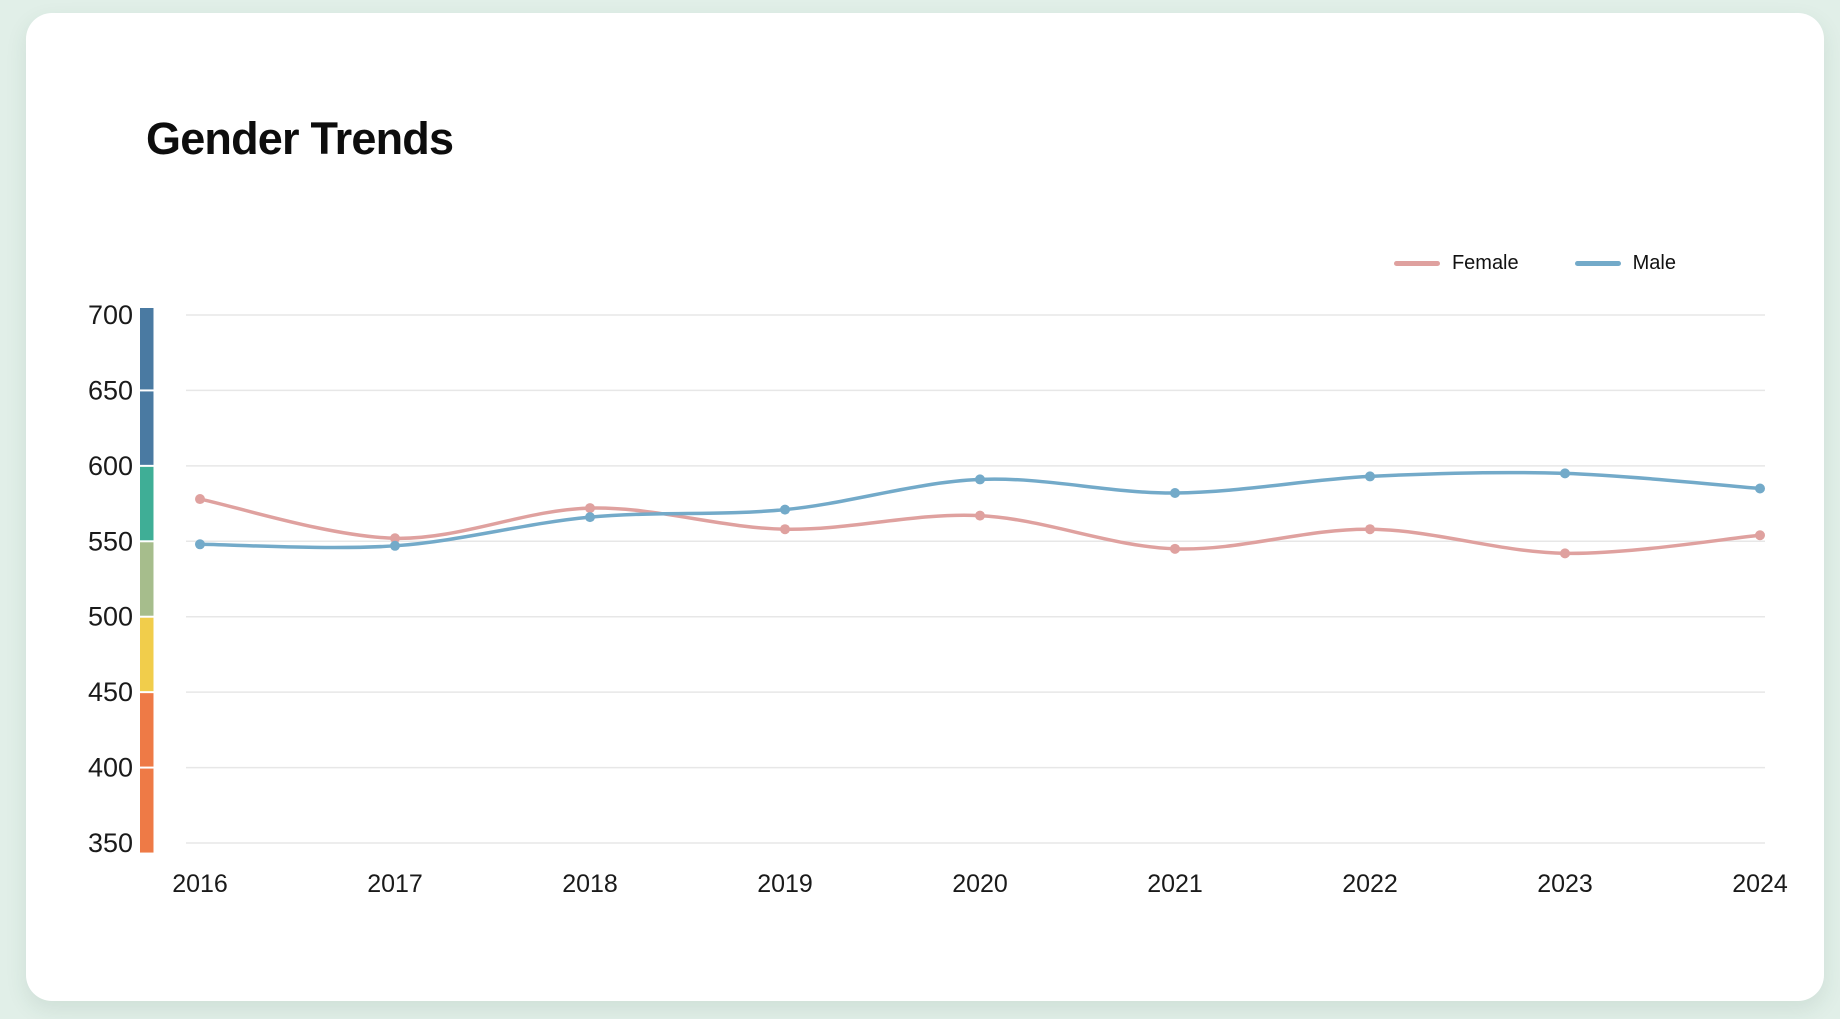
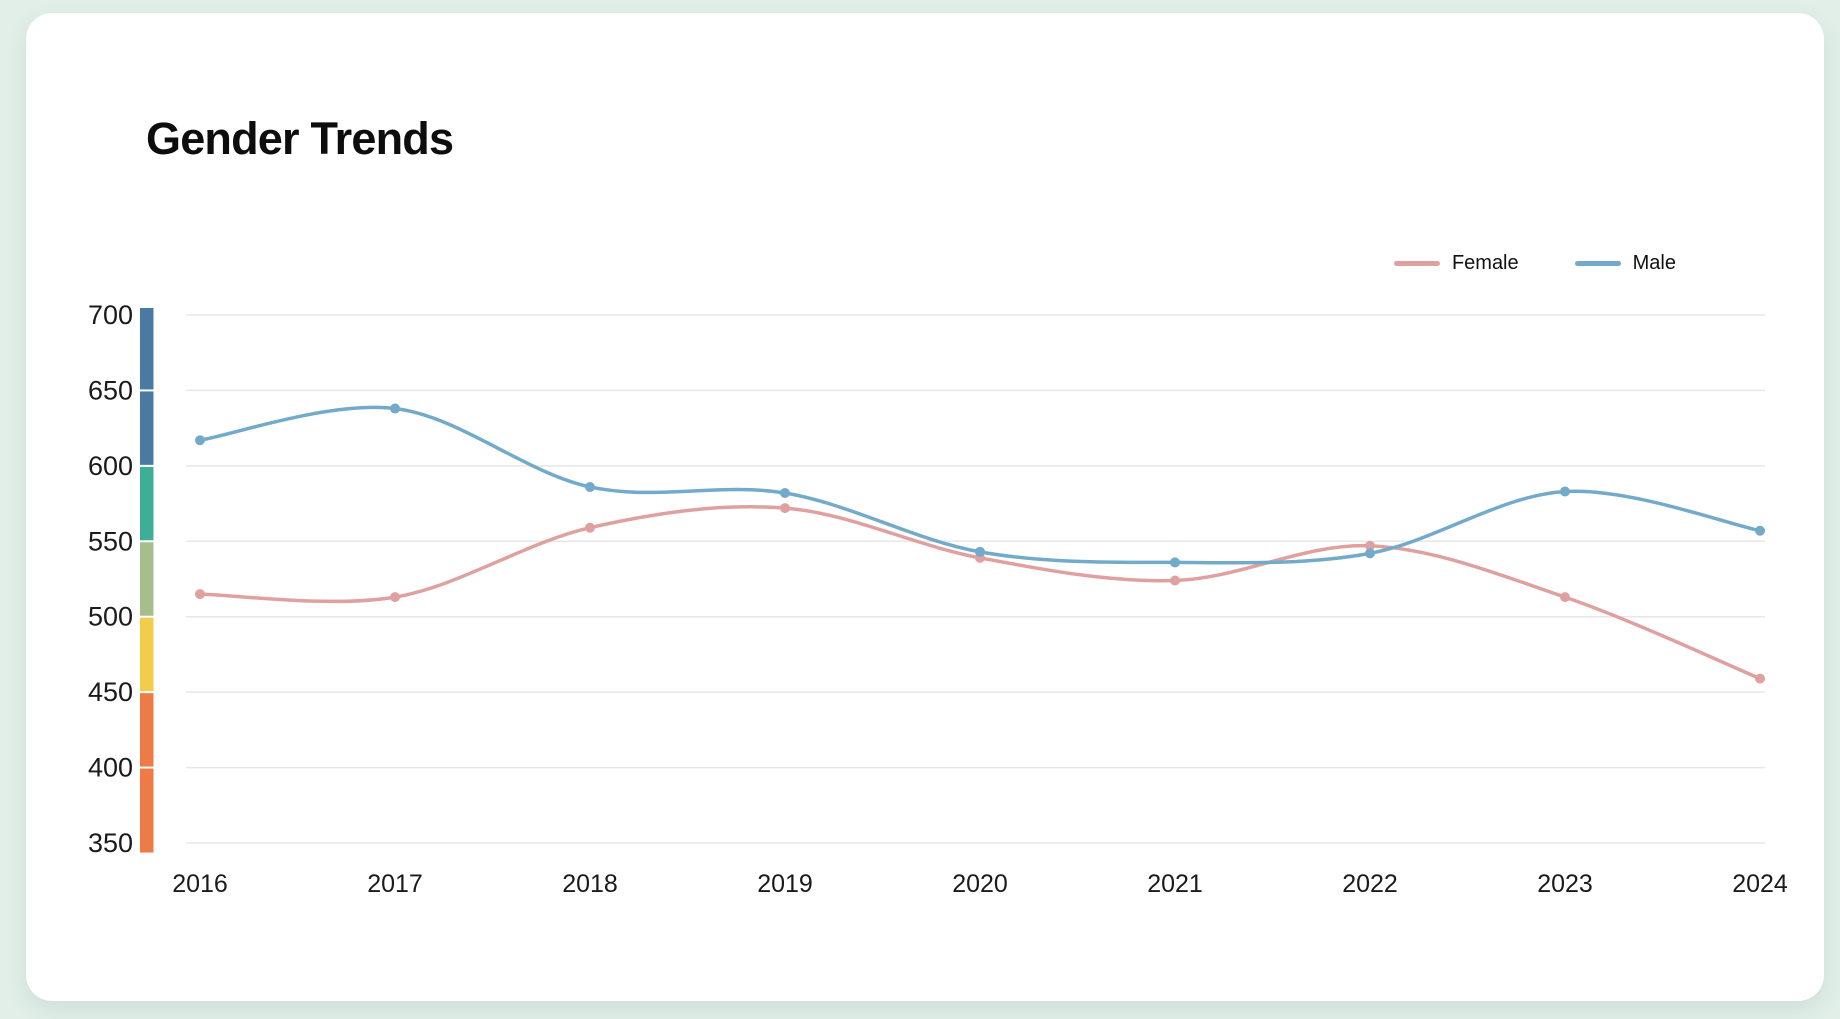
Female/2016: 578 -> 515
Male/2016: 548 -> 617
Female/2017: 552 -> 513
Male/2017: 547 -> 638
Female/2018: 572 -> 559
Male/2018: 566 -> 586
Female/2019: 558 -> 572
Male/2019: 571 -> 582
Female/2020: 567 -> 539
Male/2020: 591 -> 543
Female/2021: 545 -> 524
Male/2021: 582 -> 536
Female/2022: 558 -> 547
Male/2022: 593 -> 542
Female/2023: 542 -> 513
Male/2023: 595 -> 583
Female/2024: 554 -> 459
Male/2024: 585 -> 557
